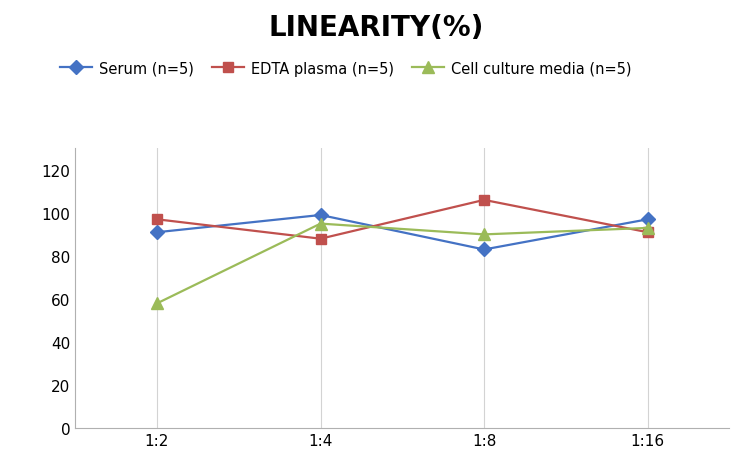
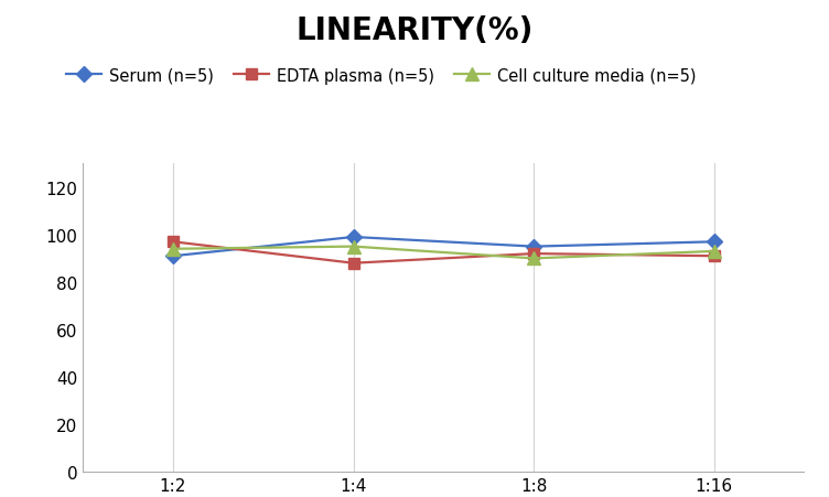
Cell culture media (n=5)/1:2: 58 -> 94
Serum (n=5)/1:8: 83 -> 95
EDTA plasma (n=5)/1:8: 106 -> 92
